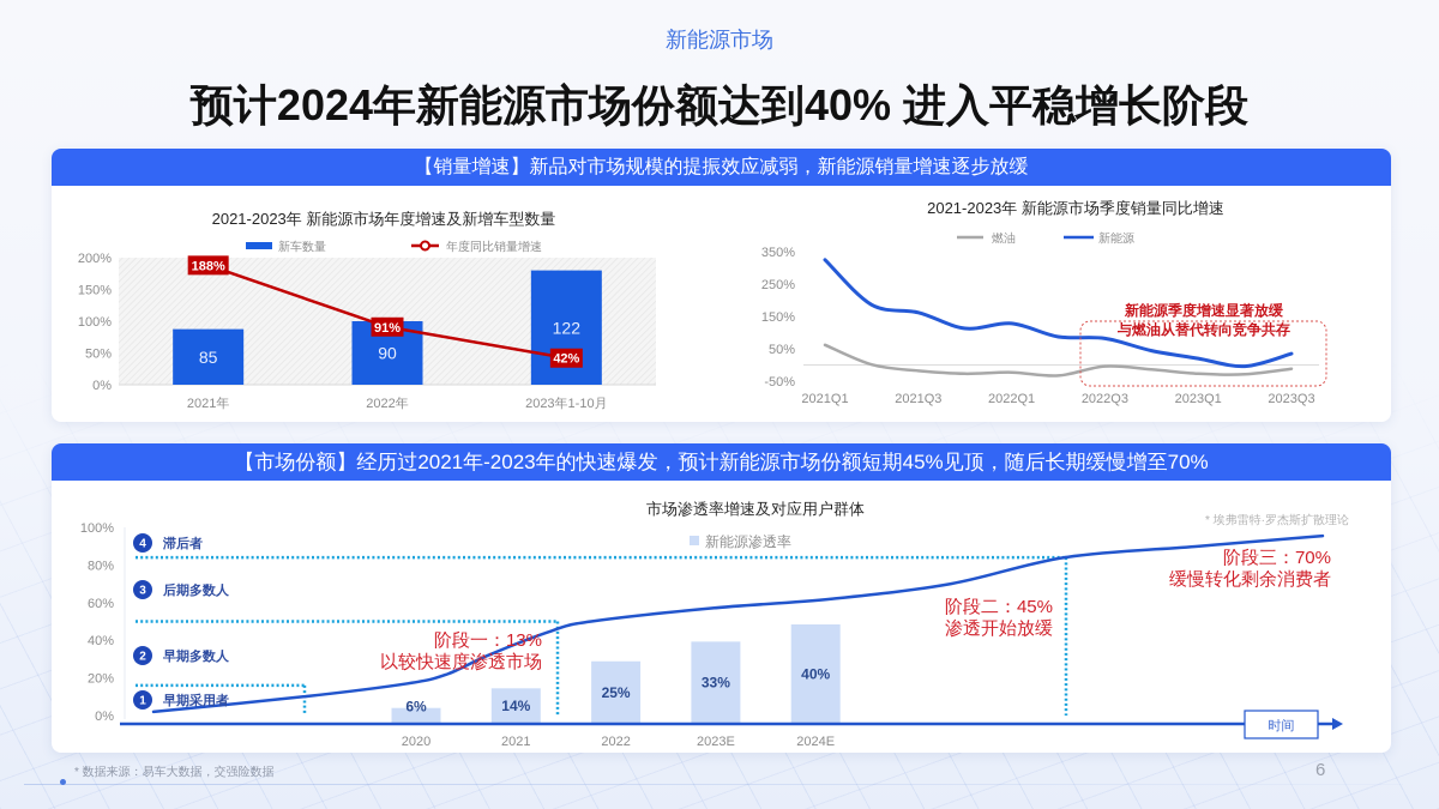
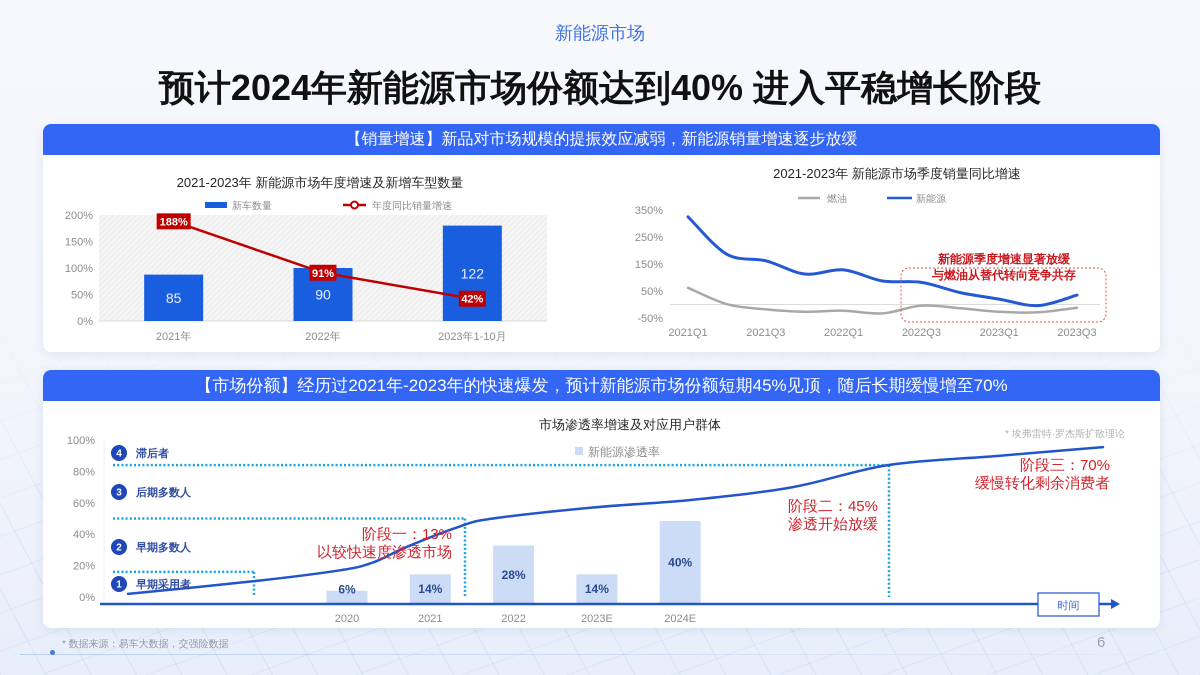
市场渗透率增速及对应用户群体/2022: 25% -> 28%
市场渗透率增速及对应用户群体/2023E: 33% -> 14%
